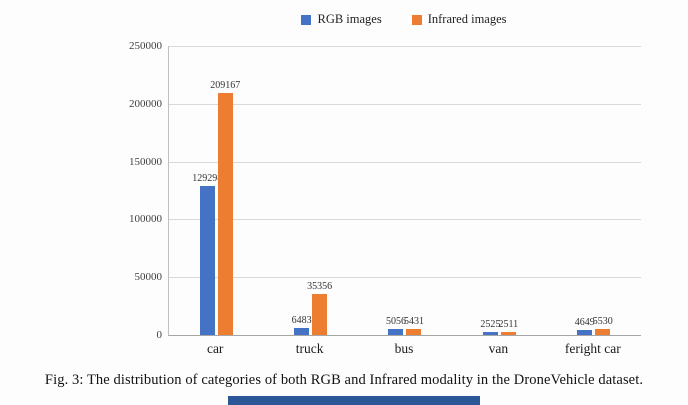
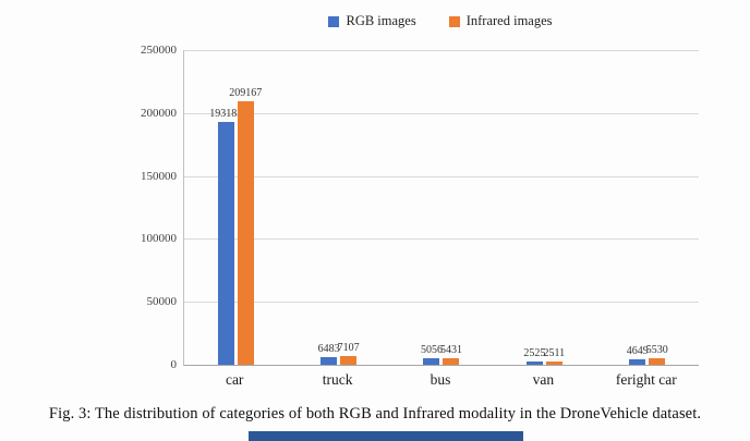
RGB images/car: 129298 -> 193183
Infrared images/truck: 35356 -> 7107
